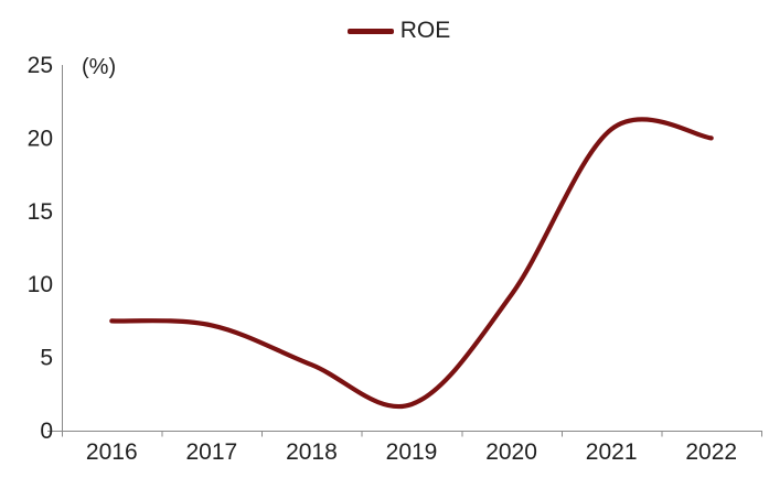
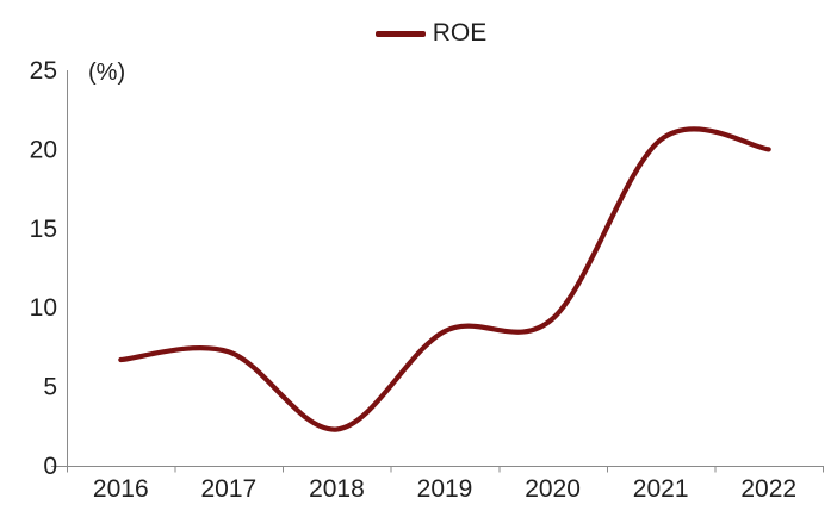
2016: 7.5 -> 6.7
2018: 4.5 -> 2.3
2019: 1.8 -> 8.5
